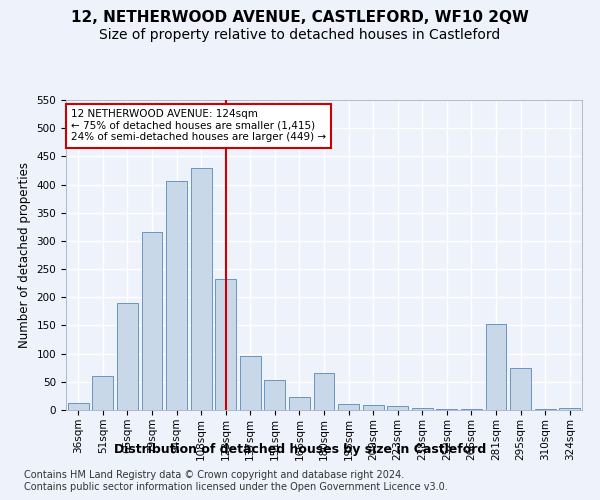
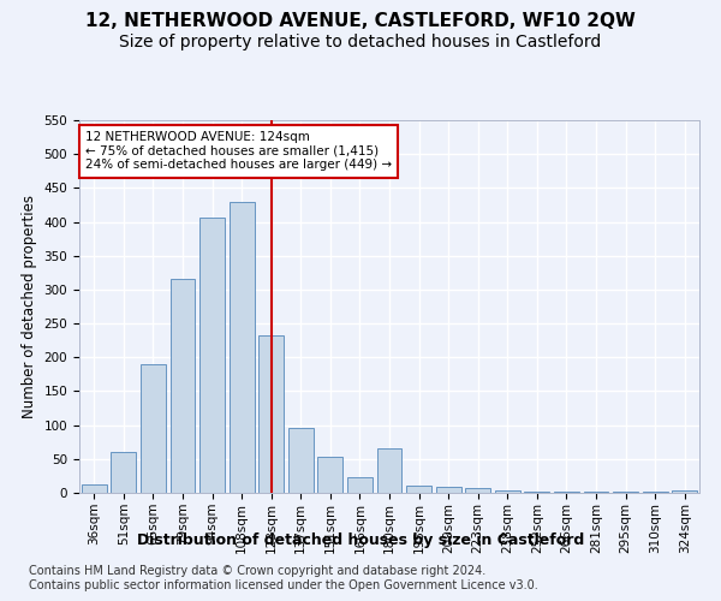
281sqm: 152 -> 1
295sqm: 74 -> 1
